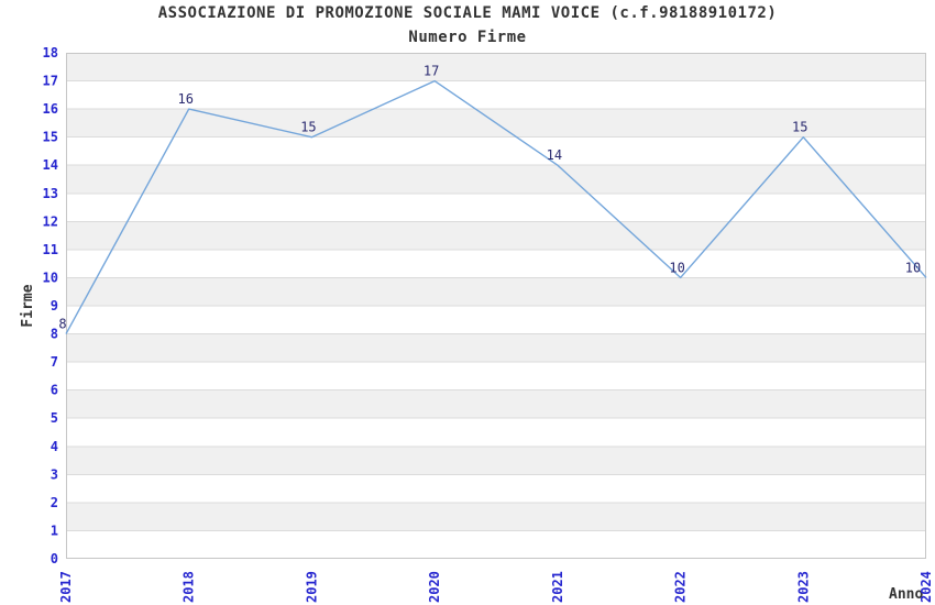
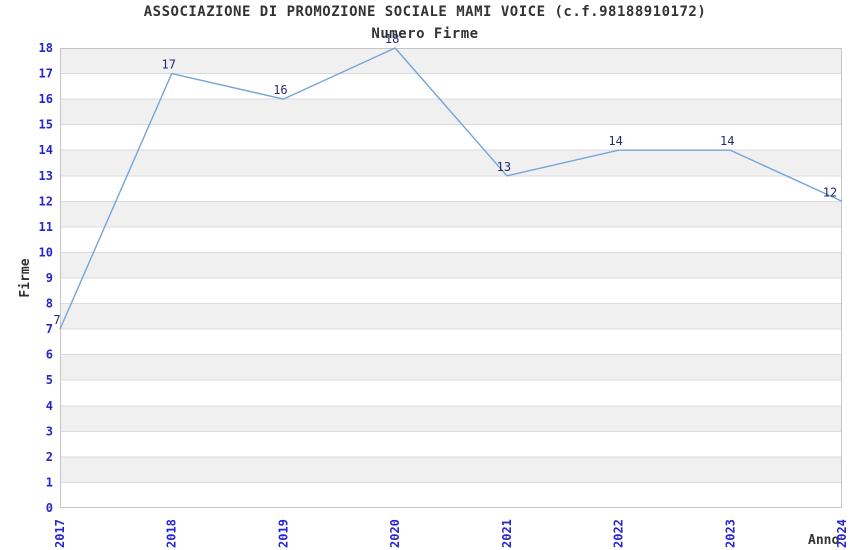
2017: 8 -> 7
2018: 16 -> 17
2019: 15 -> 16
2020: 17 -> 18
2021: 14 -> 13
2022: 10 -> 14
2023: 15 -> 14
2024: 10 -> 12
